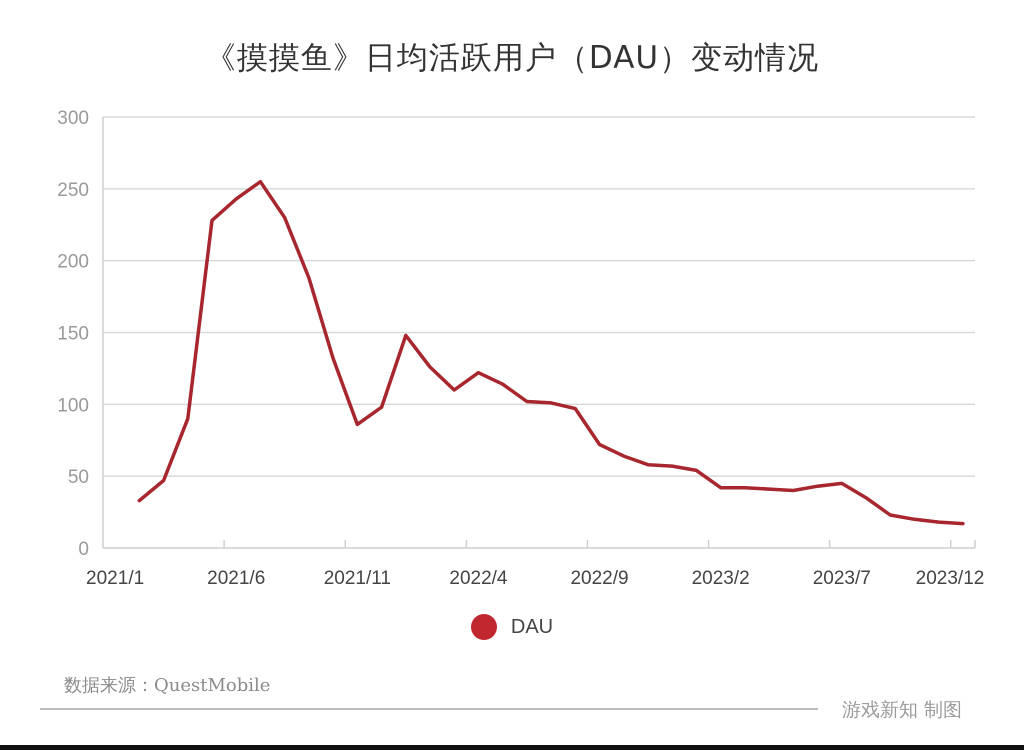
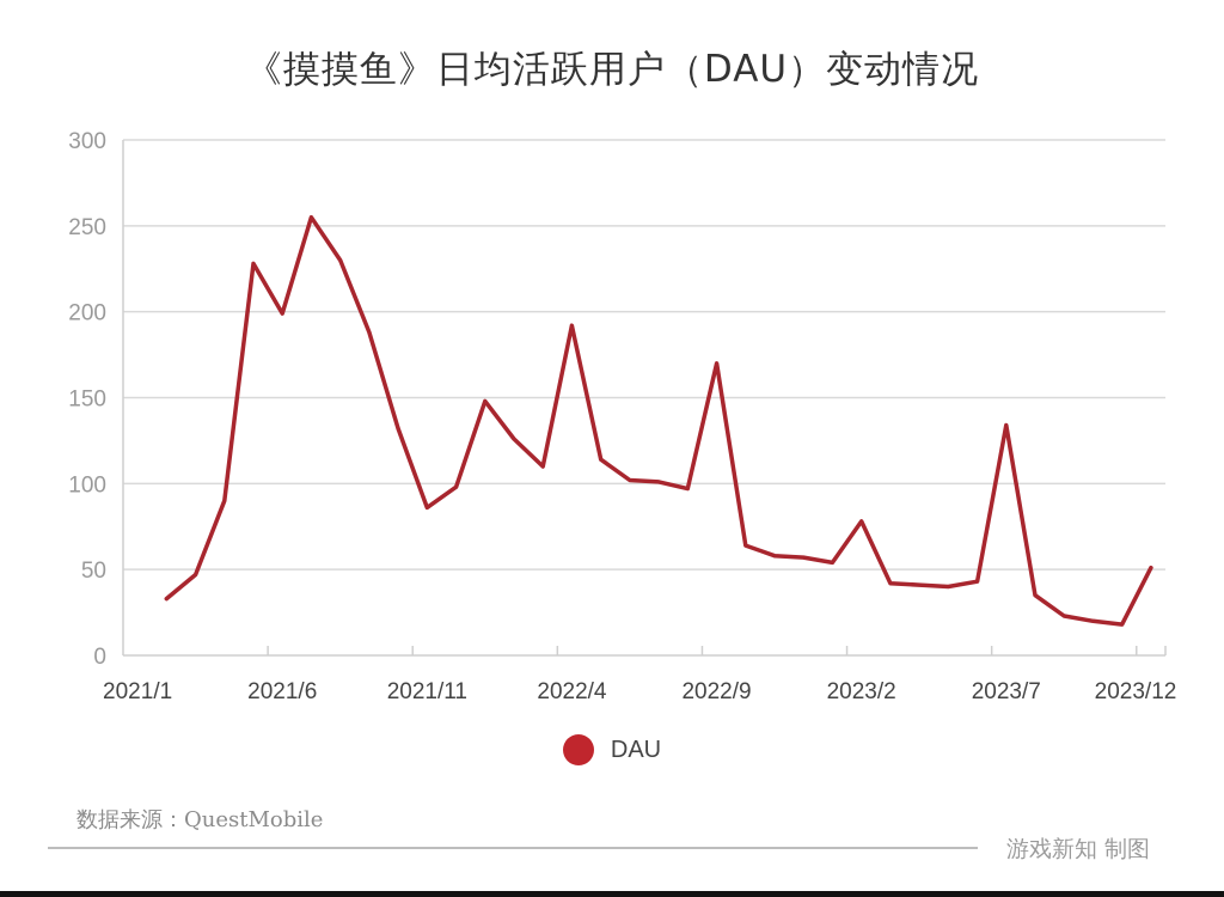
2021/6: 243 -> 199
2022/4: 122 -> 192
2022/9: 72 -> 170
2023/2: 42 -> 78
2023/7: 45 -> 134
2023/12: 17 -> 51
